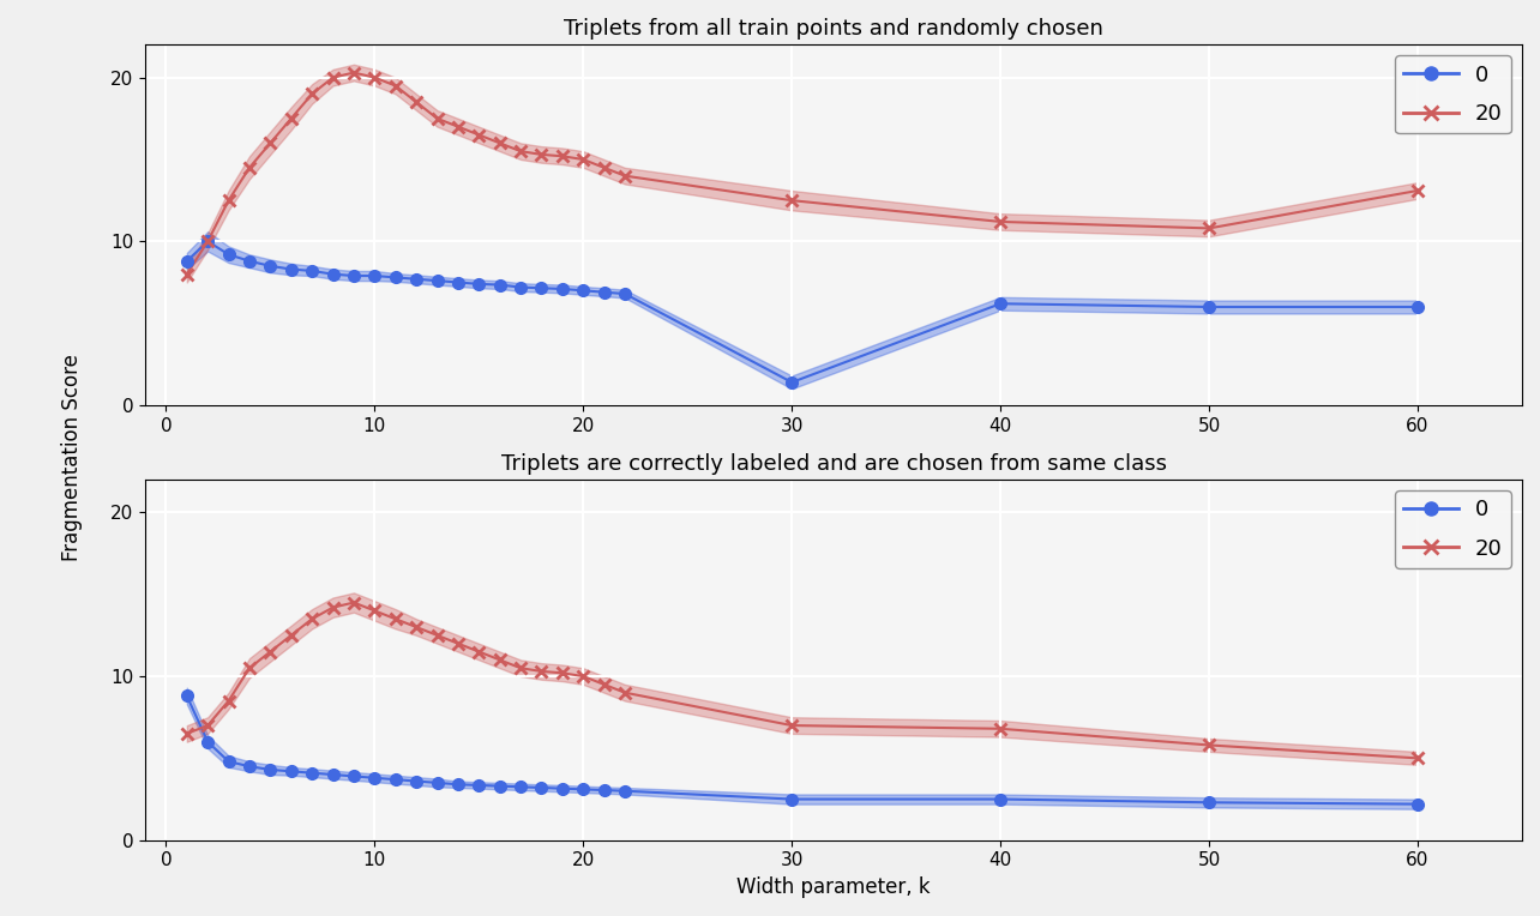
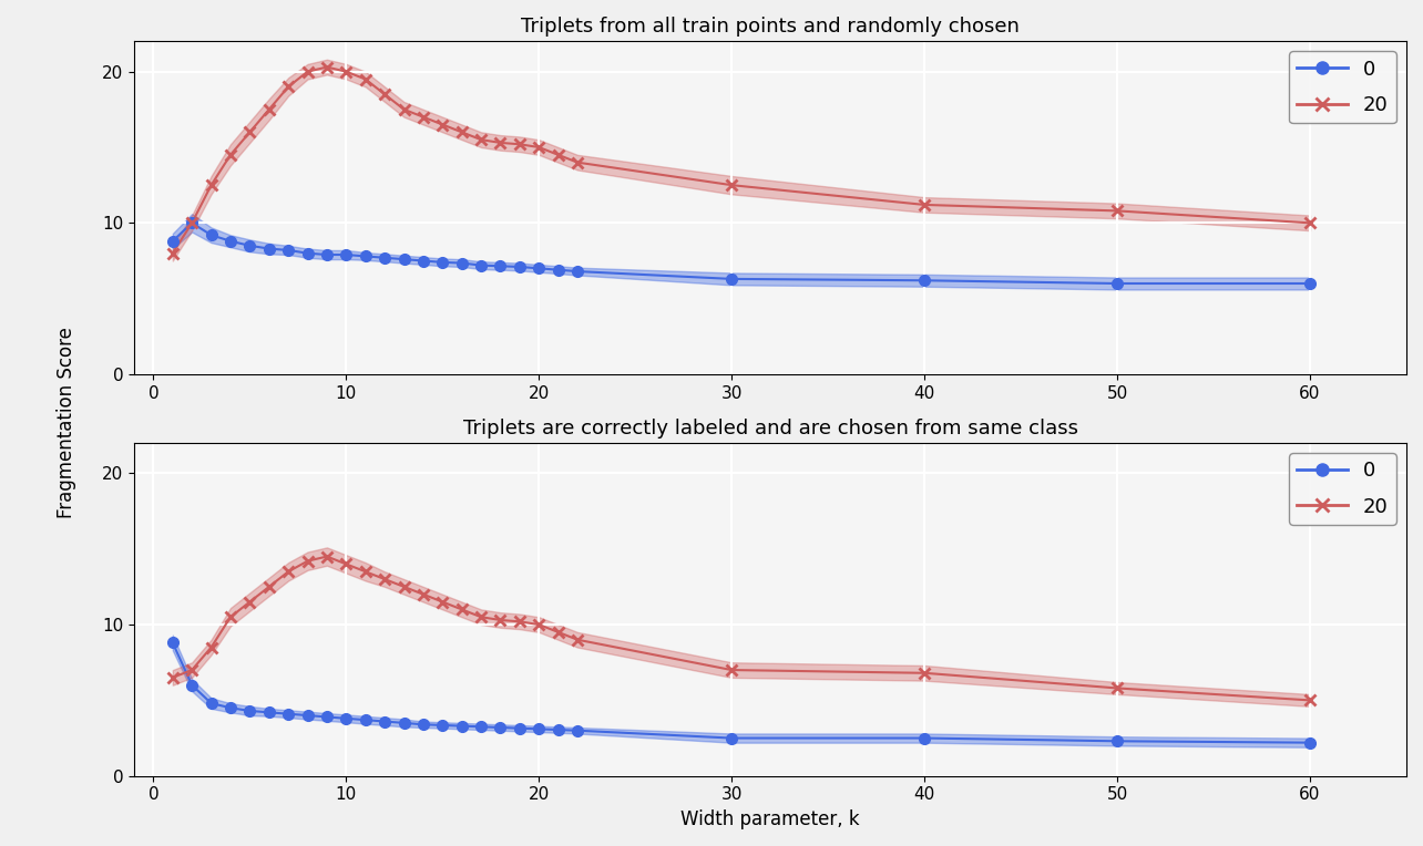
Triplets from all train points and randomly chosen/0/30: 1.4 -> 6.3
Triplets from all train points and randomly chosen/20/60: 13.1 -> 10.0
